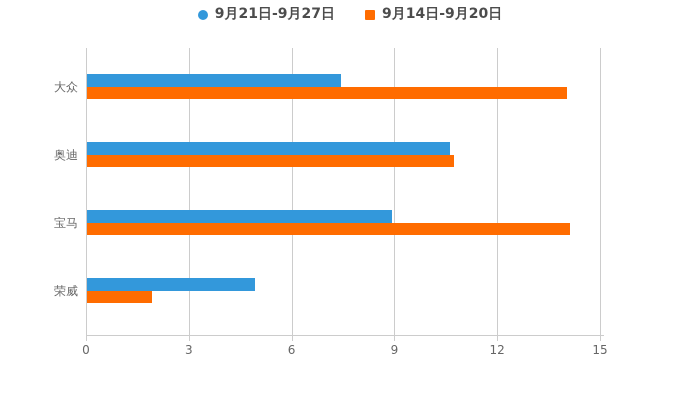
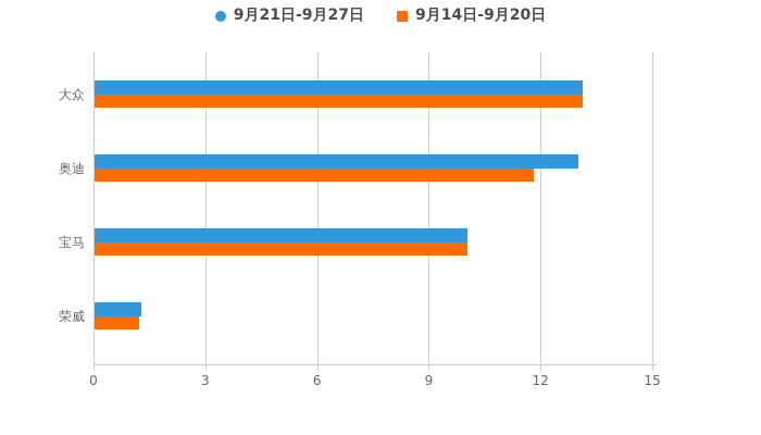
9月21日-9月27日/大众: 7.4 -> 13.1
9月14日-9月20日/大众: 14.0 -> 13.1
9月21日-9月27日/奥迪: 10.6 -> 13.0
9月14日-9月20日/奥迪: 10.7 -> 11.8
9月21日-9月27日/宝马: 8.9 -> 10.0
9月14日-9月20日/宝马: 14.1 -> 10.0
9月21日-9月27日/荣威: 4.9 -> 1.2
9月14日-9月20日/荣威: 1.9 -> 1.2
